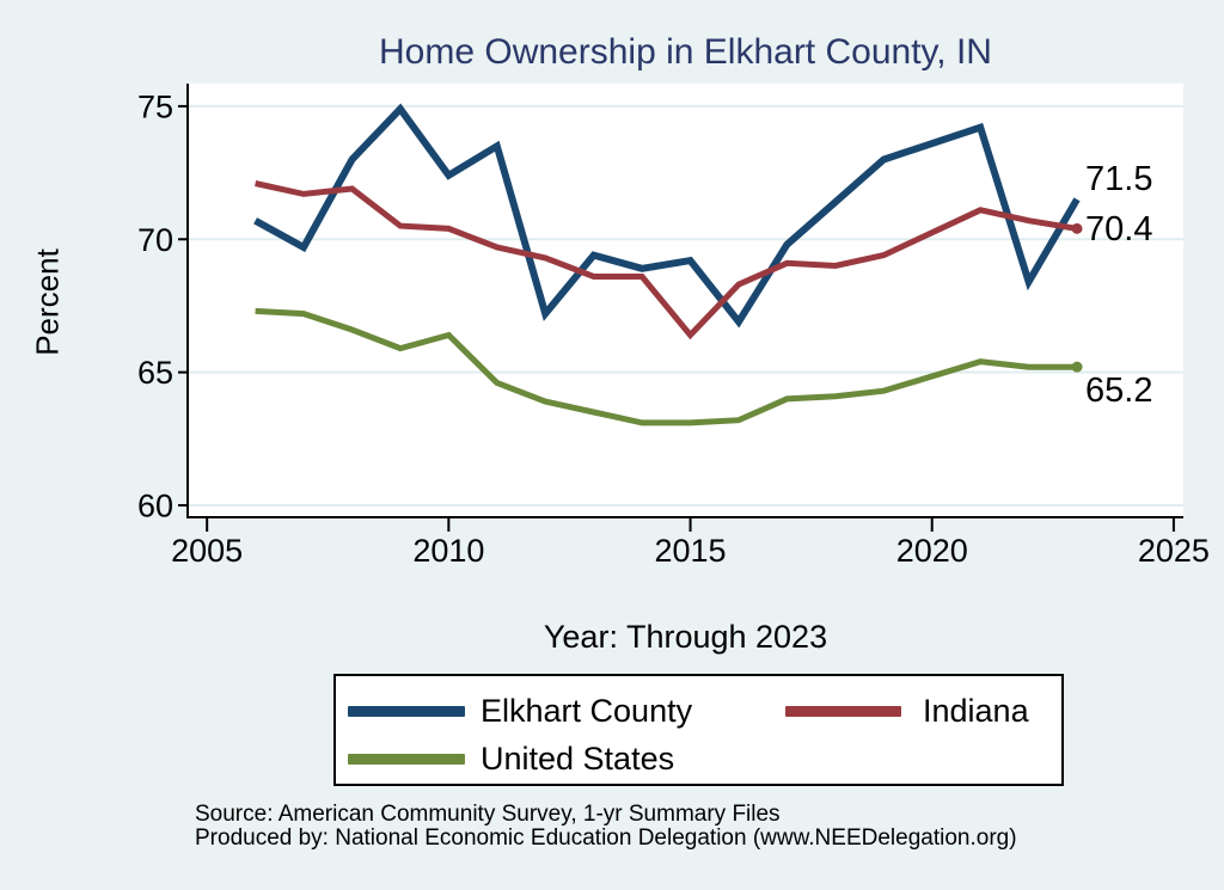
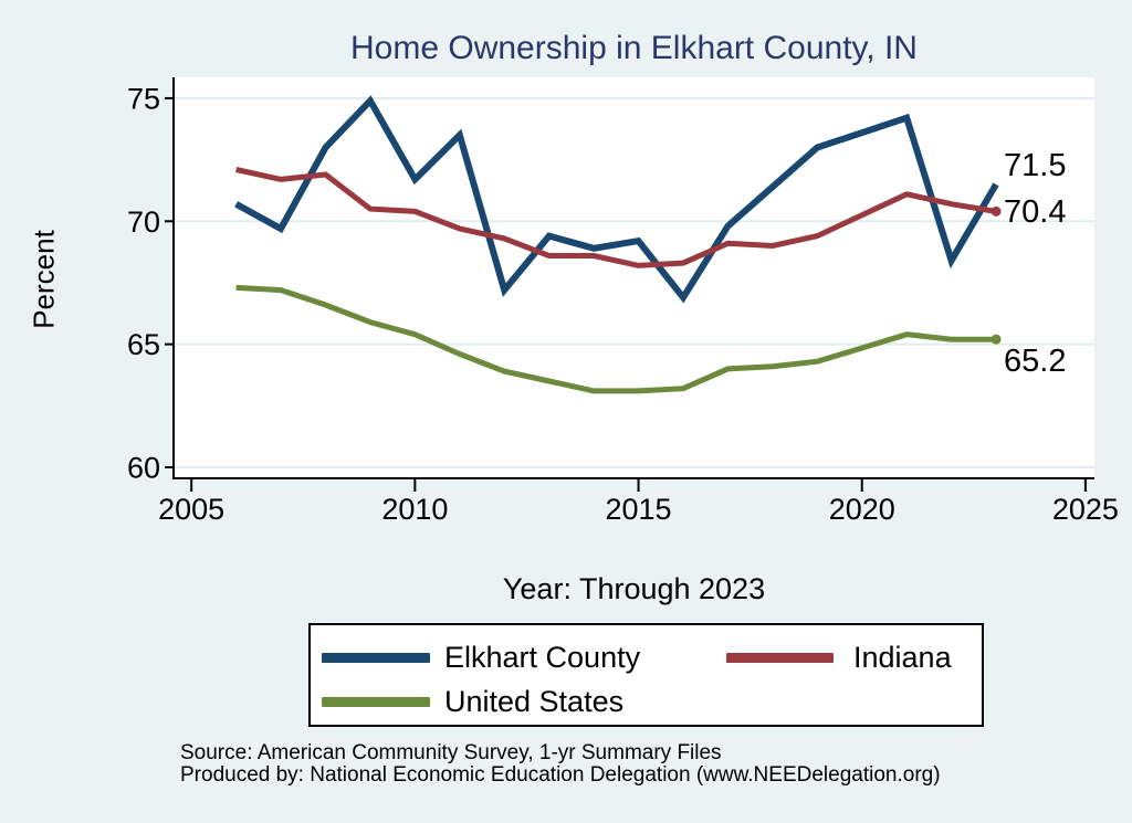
Elkhart County/2010: 72.4 -> 71.7
United States/2010: 66.4 -> 65.4
Indiana/2015: 66.4 -> 68.2
